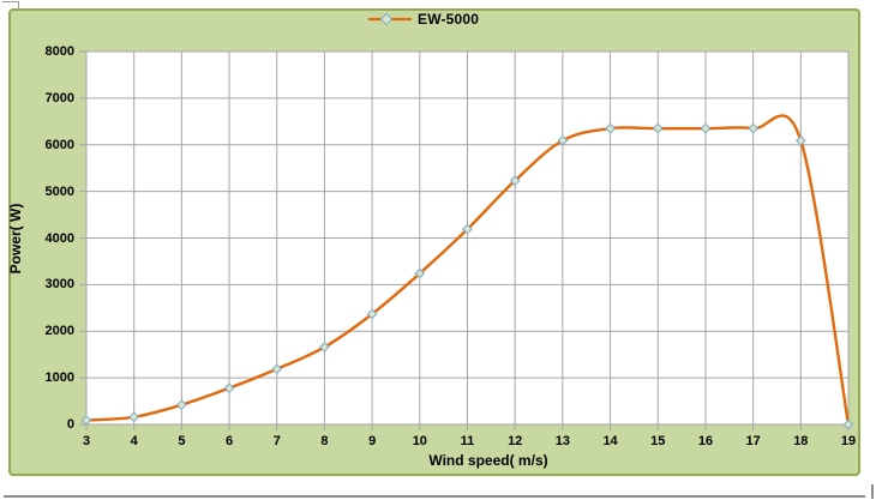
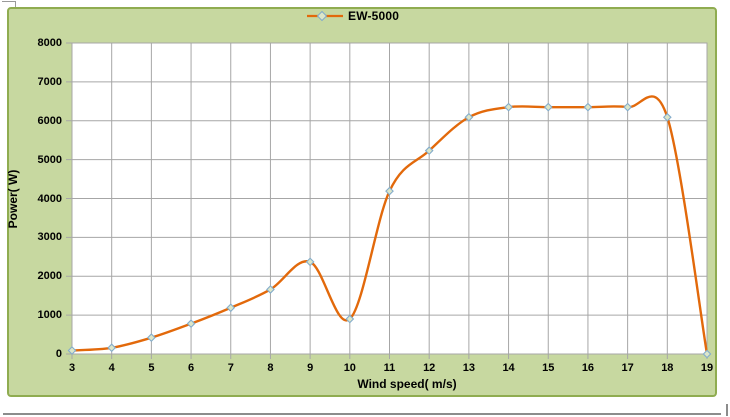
10: 3200 -> 900
